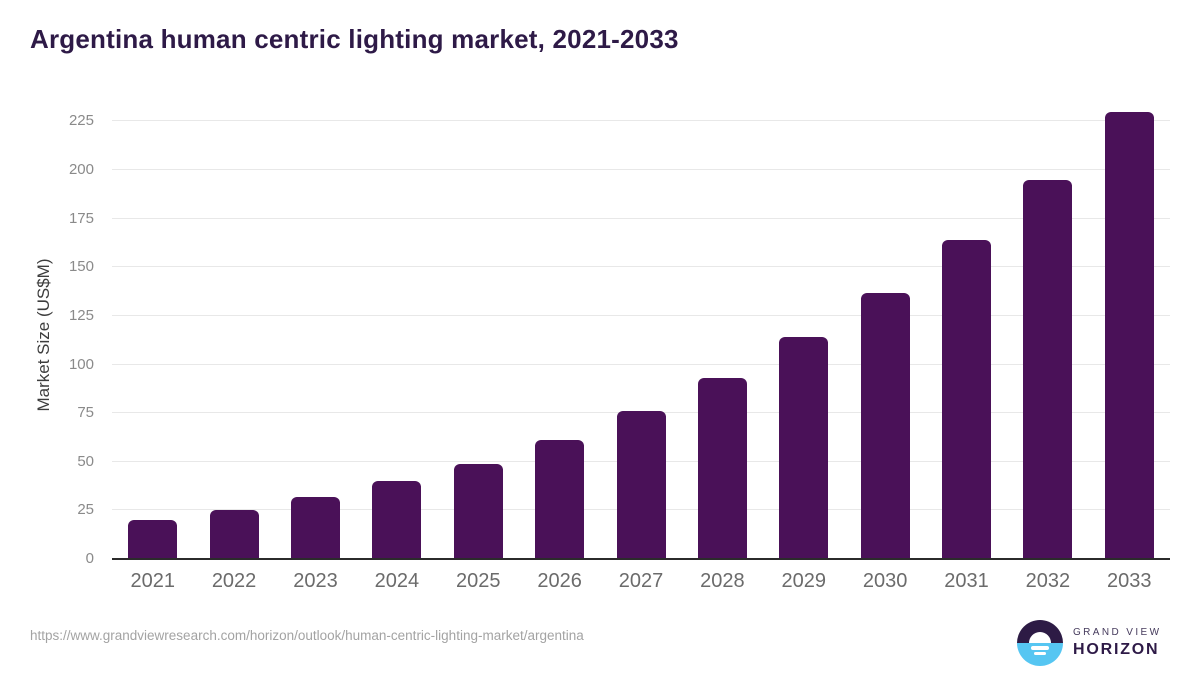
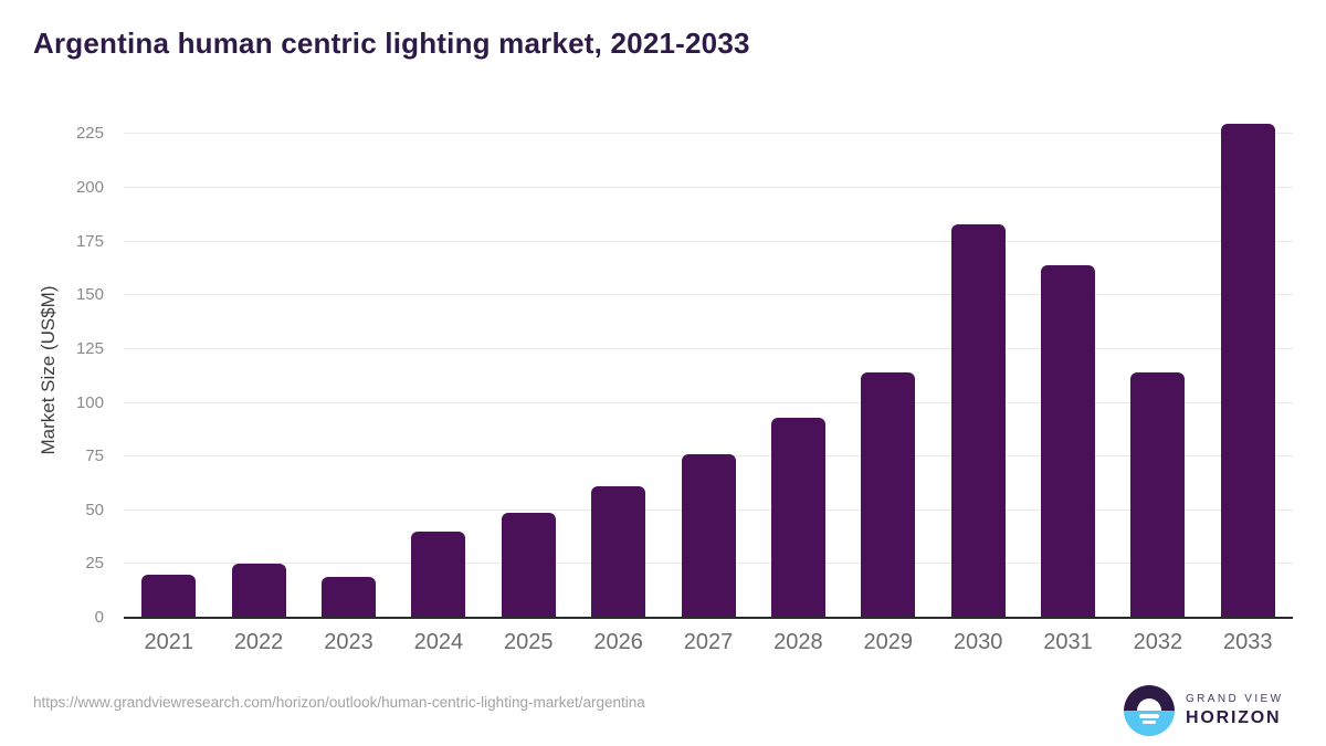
2023: 32 -> 19
2030: 137 -> 183
2032: 195 -> 114
